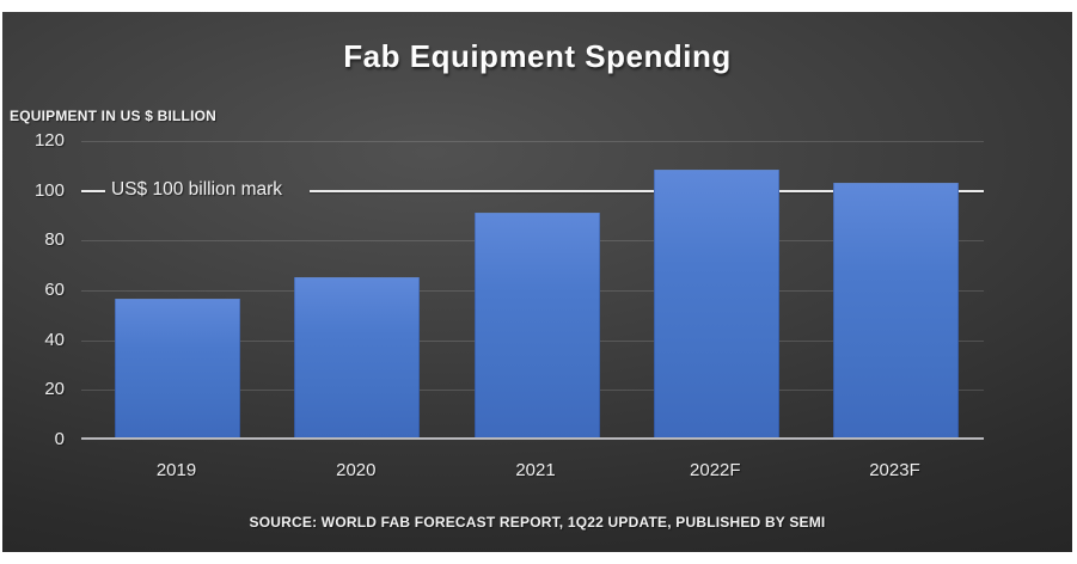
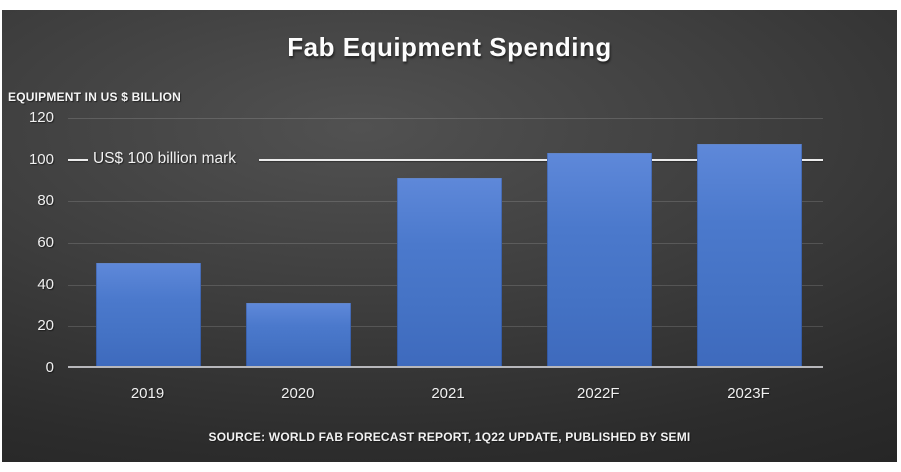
2019: 55 -> 49
2020: 64 -> 30
2022F: 107 -> 102
2023F: 102 -> 106
